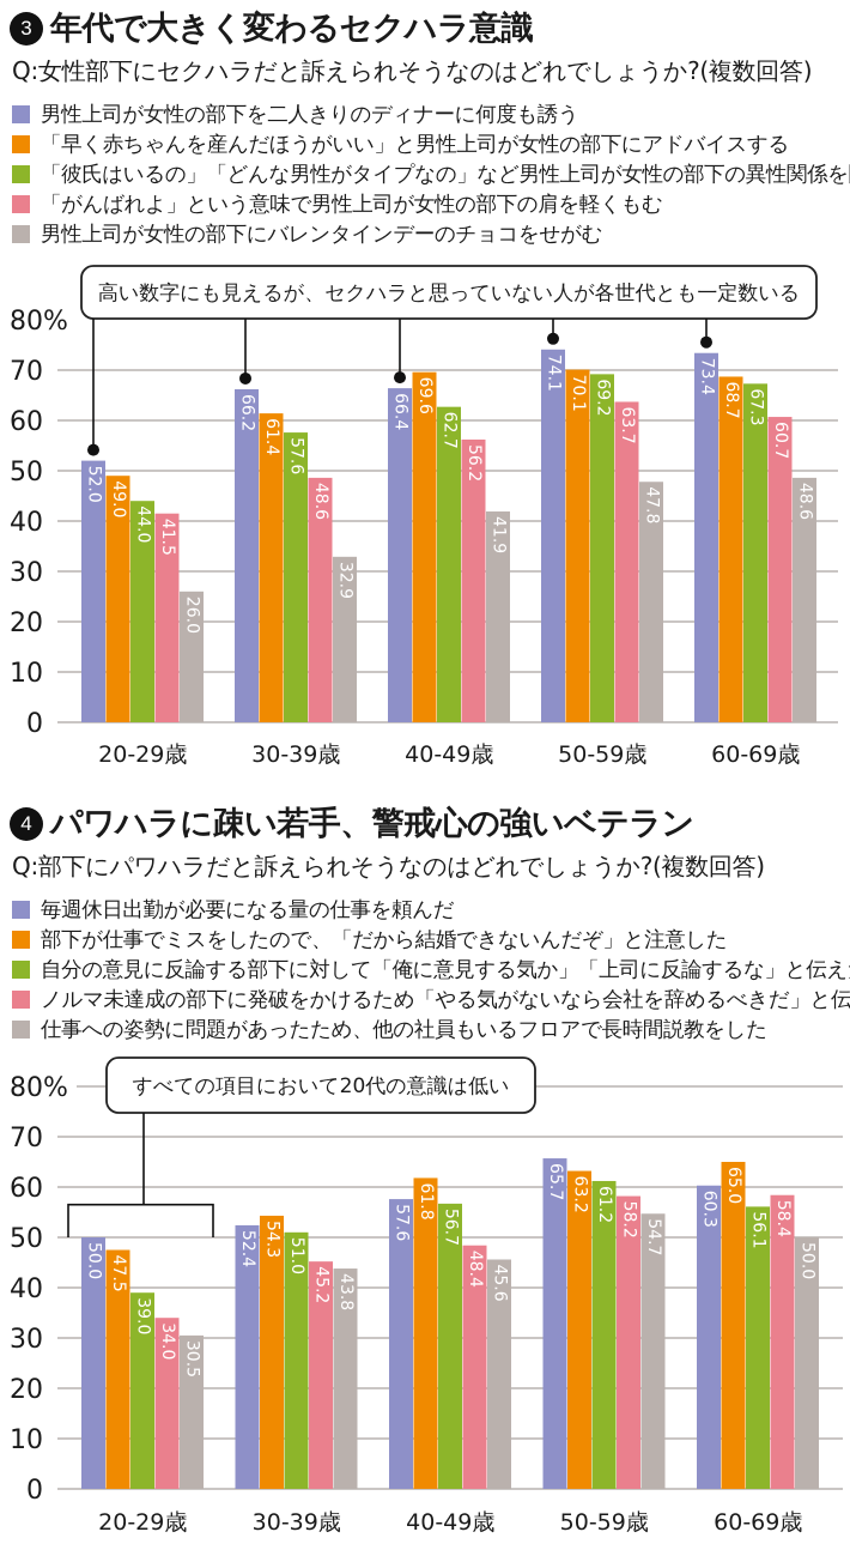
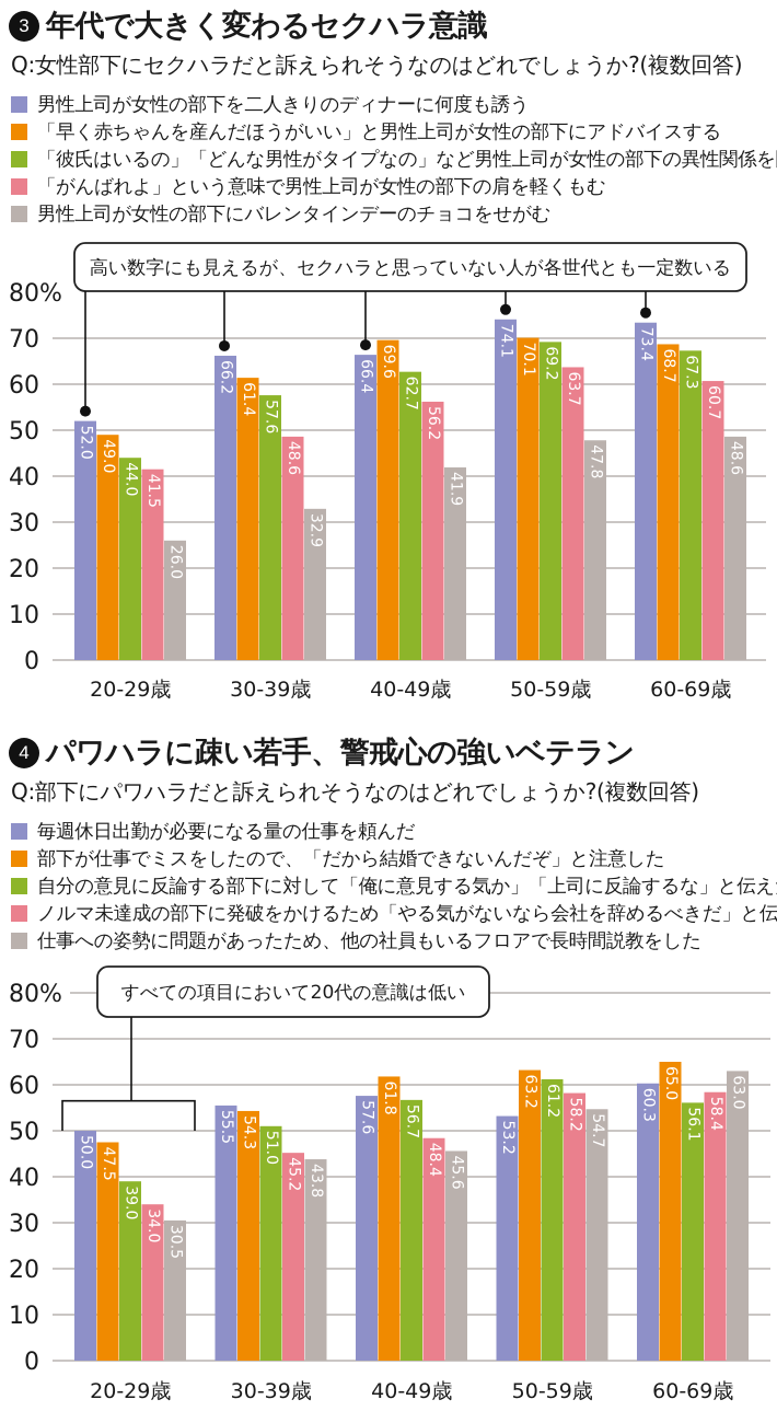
パワハラに疎い若手、警戒心の強いベテラン/毎週休日出勤が必要になる量の仕事を頼んだ/30-39歳: 52.4 -> 55.5
パワハラに疎い若手、警戒心の強いベテラン/毎週休日出勤が必要になる量の仕事を頼んだ/50-59歳: 65.7 -> 53.2
パワハラに疎い若手、警戒心の強いベテラン/仕事への姿勢に問題があったため、他の社員もいるフロアで長時間説教をした/60-69歳: 50.0 -> 63.0
